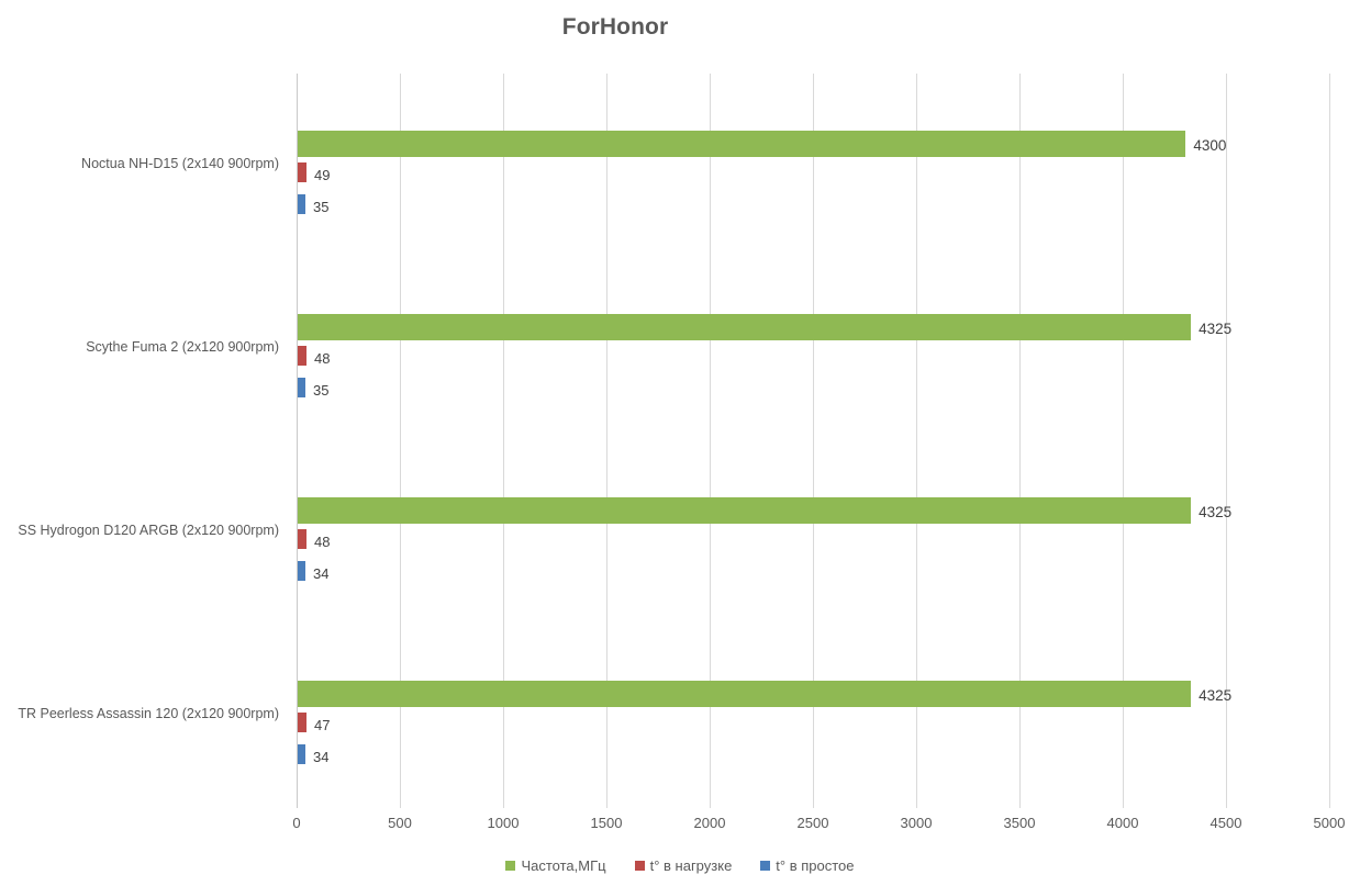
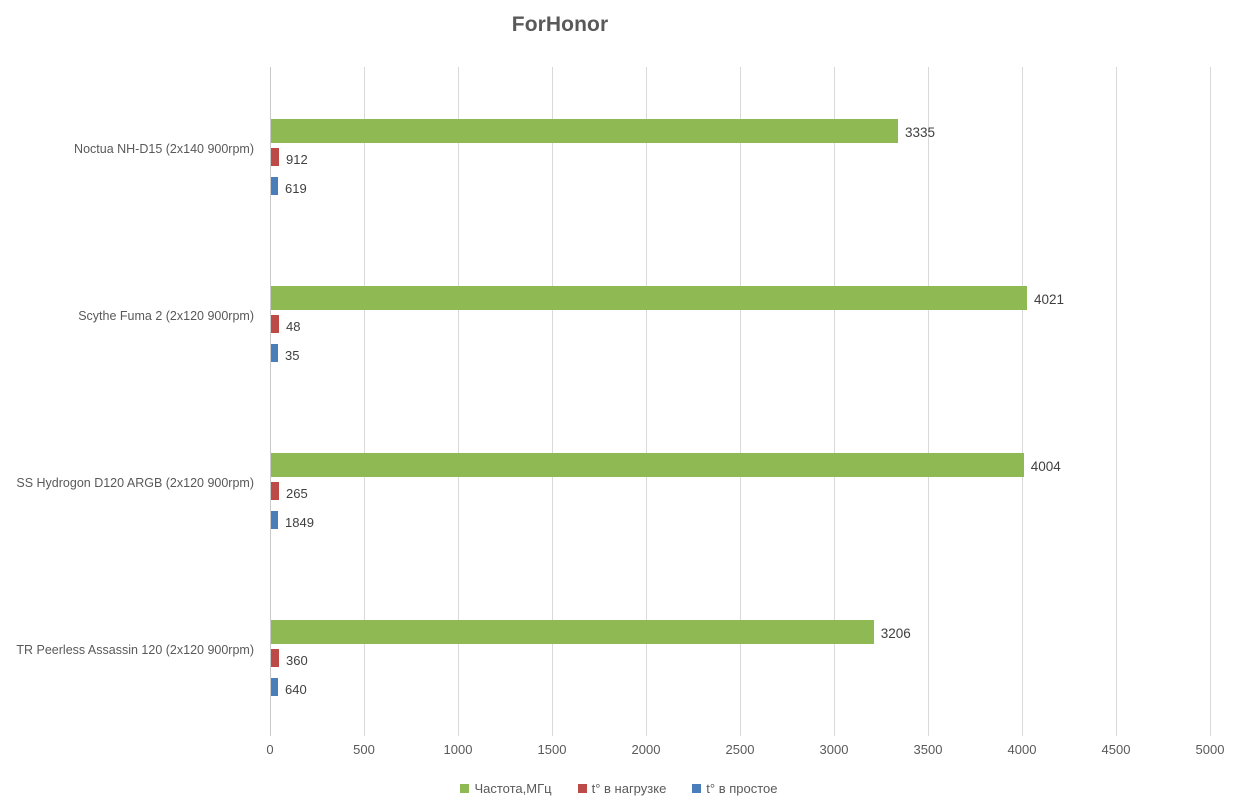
Частота,МГц/Noctua NH-D15 (2x140 900rpm): 4300 -> 3335
t° в нагрузке/Noctua NH-D15 (2x140 900rpm): 49 -> 912
t° в простое/Noctua NH-D15 (2x140 900rpm): 35 -> 619
Частота,МГц/Scythe Fuma 2 (2x120 900rpm): 4325 -> 4021
Частота,МГц/SS Hydrogon D120 ARGB (2x120 900rpm): 4325 -> 4004
t° в нагрузке/SS Hydrogon D120 ARGB (2x120 900rpm): 48 -> 265
t° в простое/SS Hydrogon D120 ARGB (2x120 900rpm): 34 -> 1849
Частота,МГц/TR Peerless Assassin 120 (2x120 900rpm): 4325 -> 3206
t° в нагрузке/TR Peerless Assassin 120 (2x120 900rpm): 47 -> 360
t° в простое/TR Peerless Assassin 120 (2x120 900rpm): 34 -> 640
